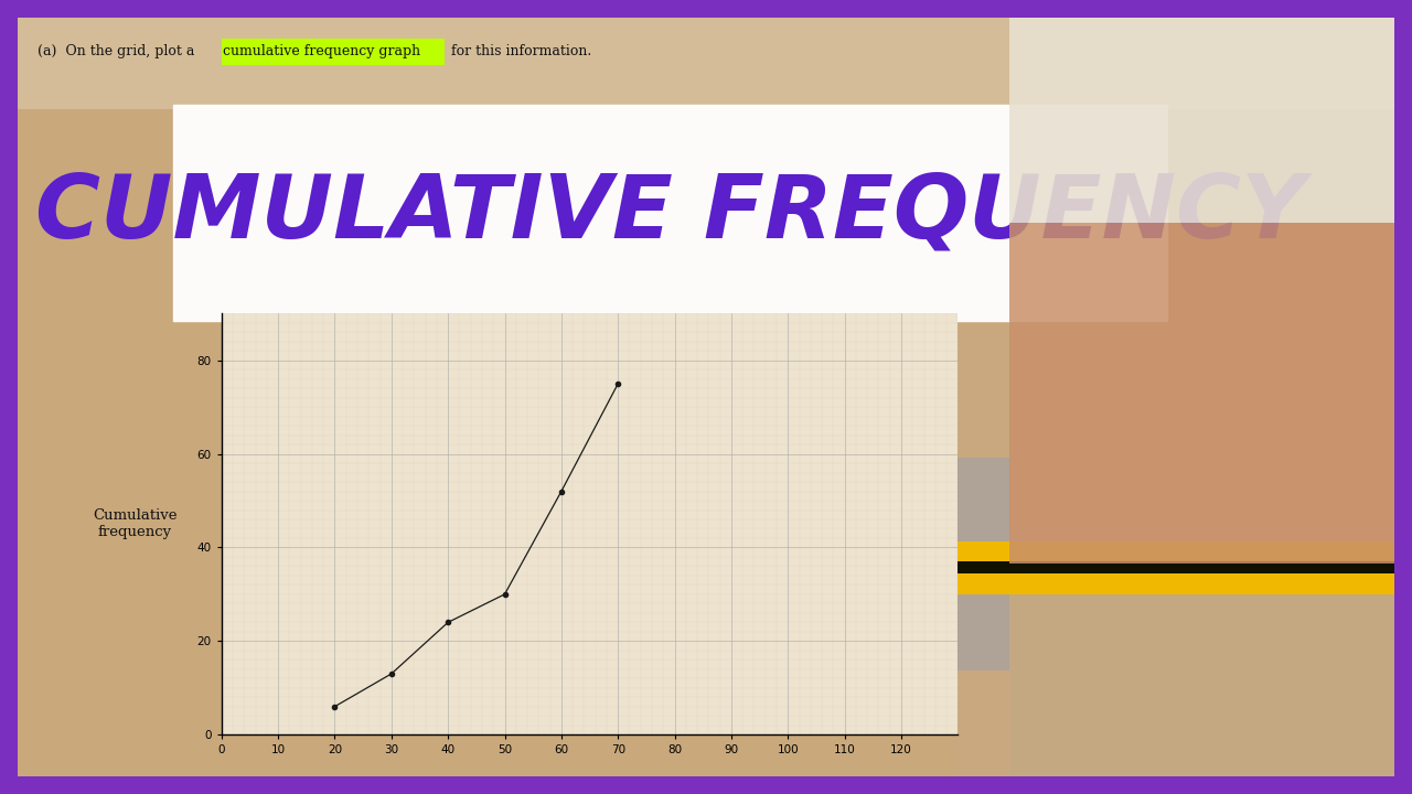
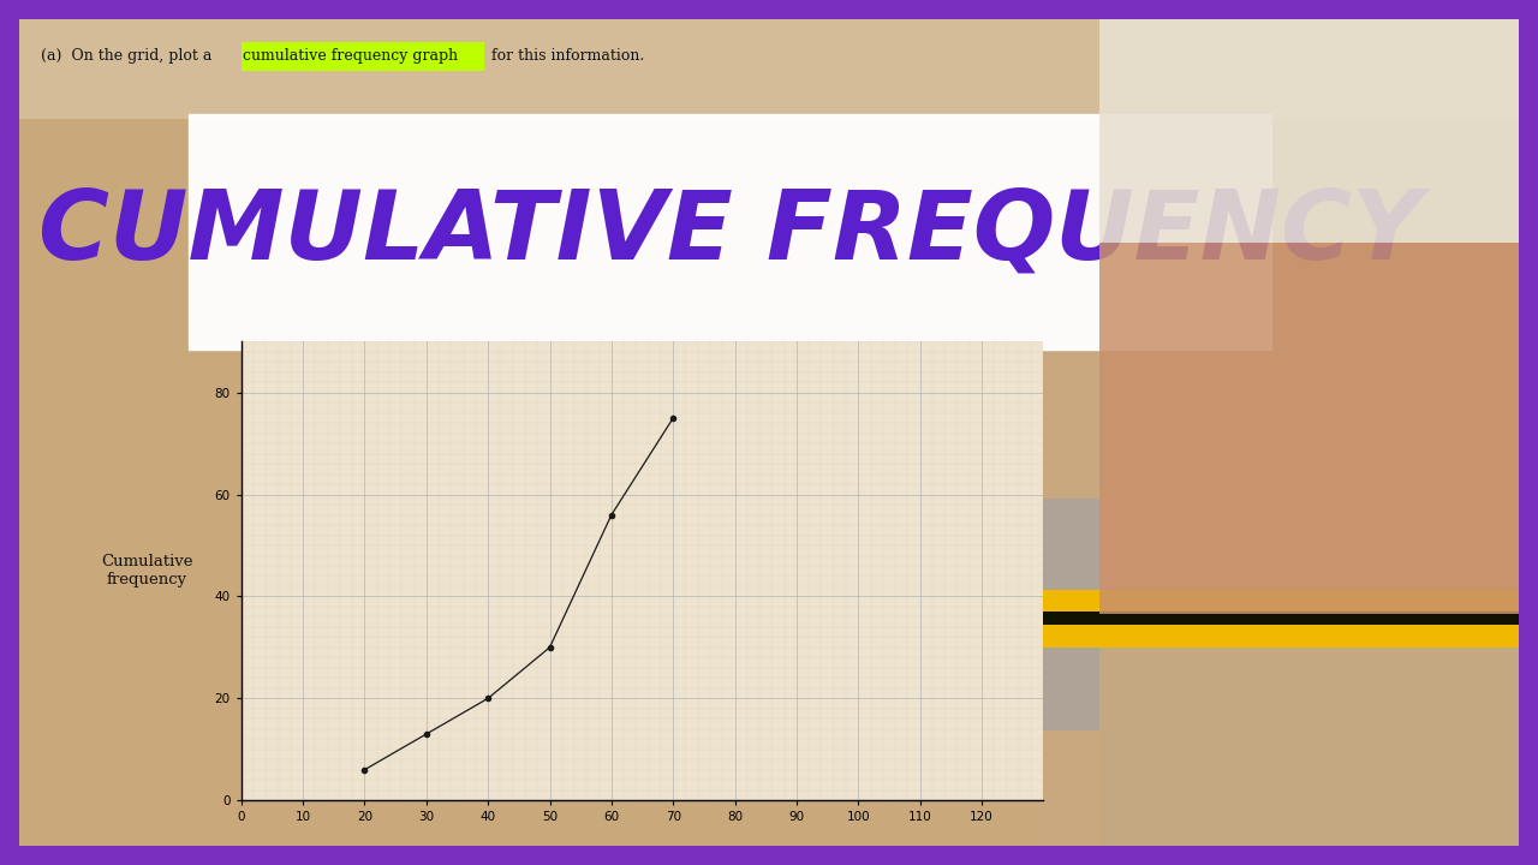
40: 24 -> 20
60: 52 -> 56
